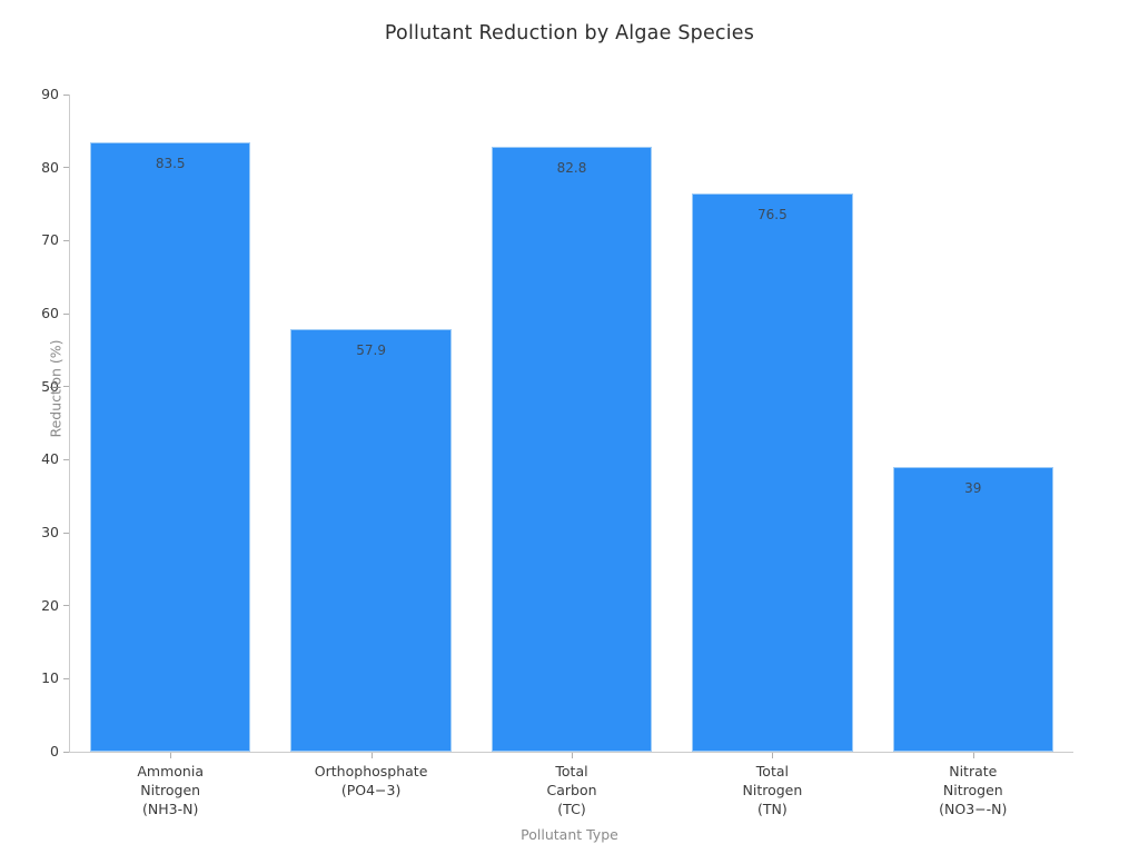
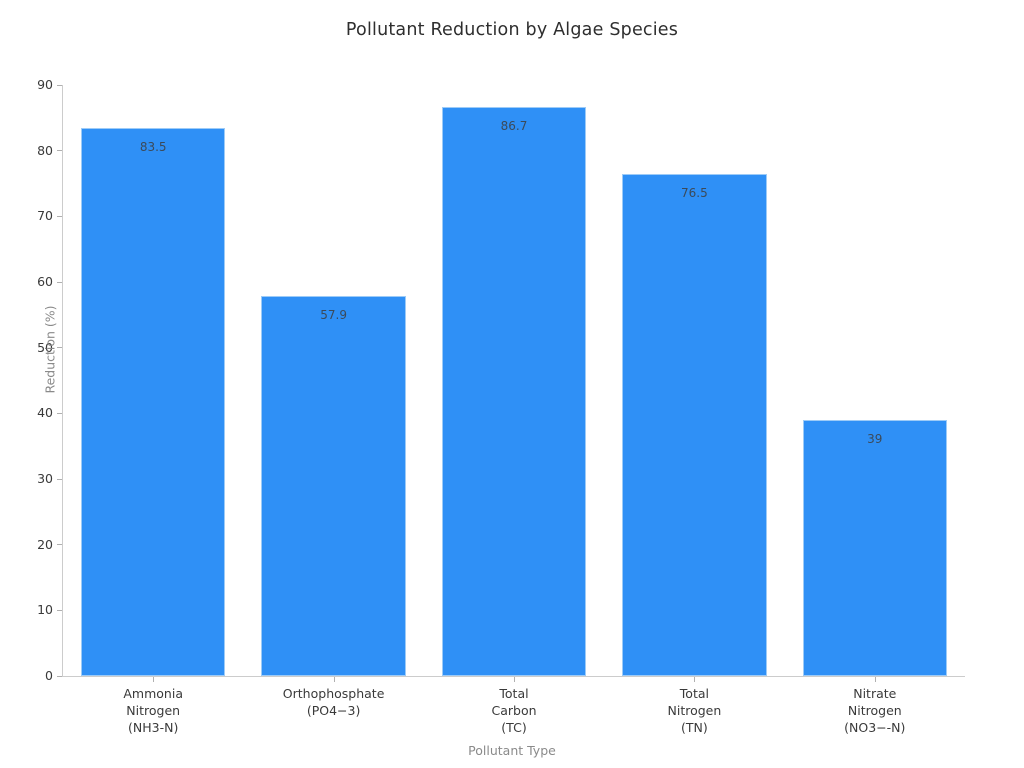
Total Carbon (TC): 82.8 -> 86.7
